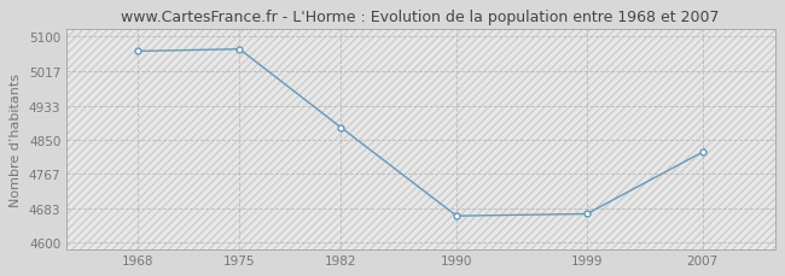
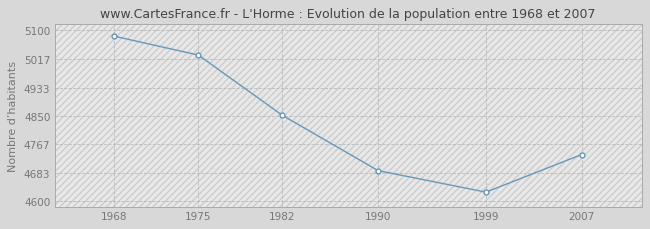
1968: 5065 -> 5083
1975: 5070 -> 5028
1982: 4880 -> 4852
1990: 4665 -> 4690
1999: 4670 -> 4627
2007: 4820 -> 4737
